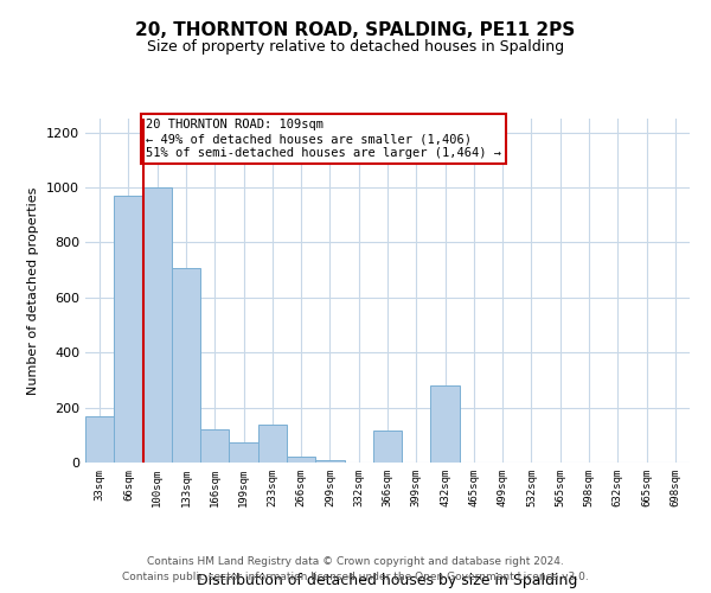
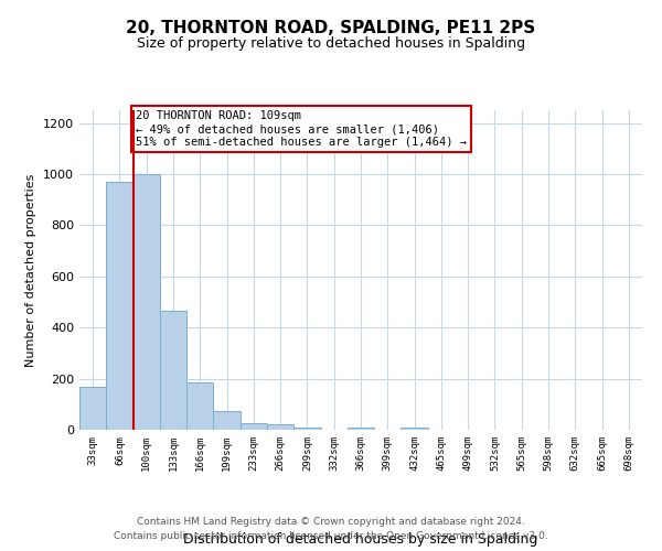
133sqm: 705 -> 465
166sqm: 120 -> 185
233sqm: 140 -> 25
366sqm: 115 -> 10
432sqm: 280 -> 10
